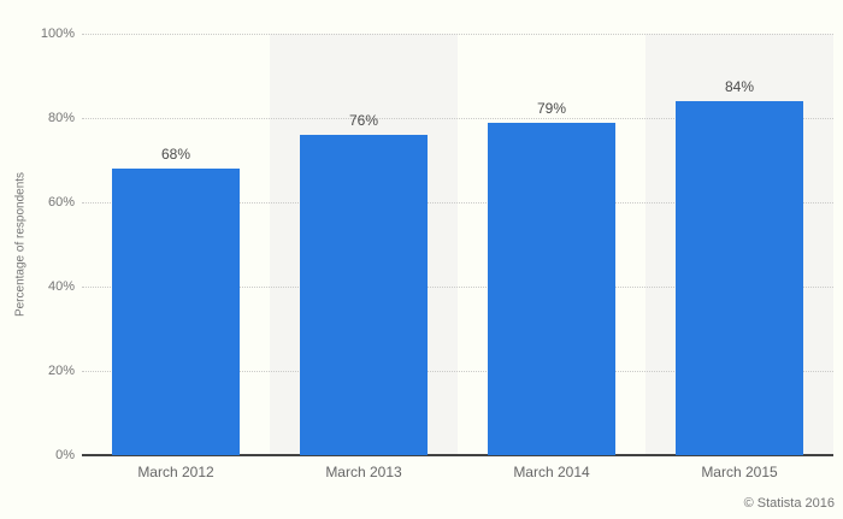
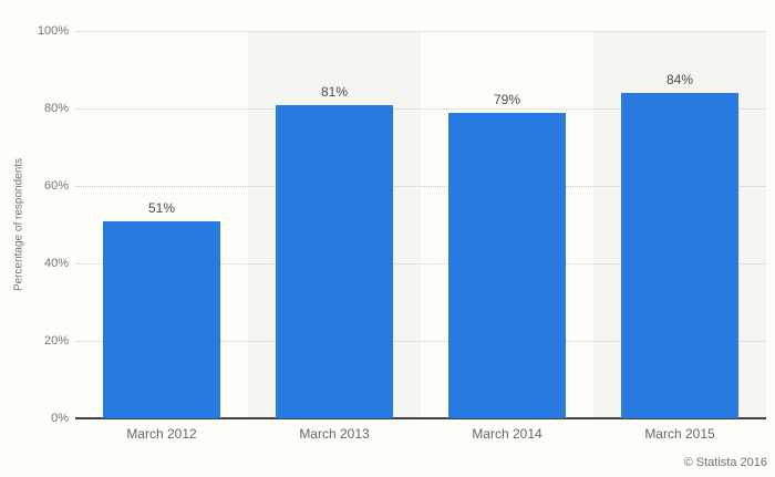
March 2012: 68% -> 51%
March 2013: 76% -> 81%
